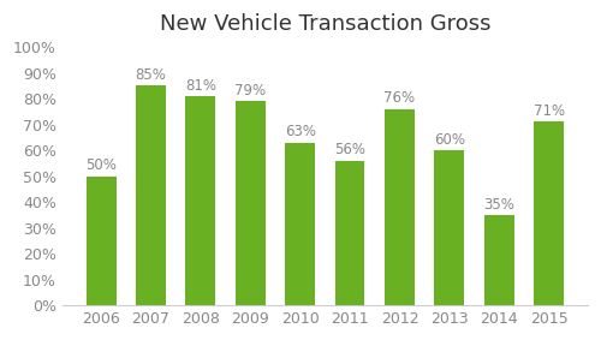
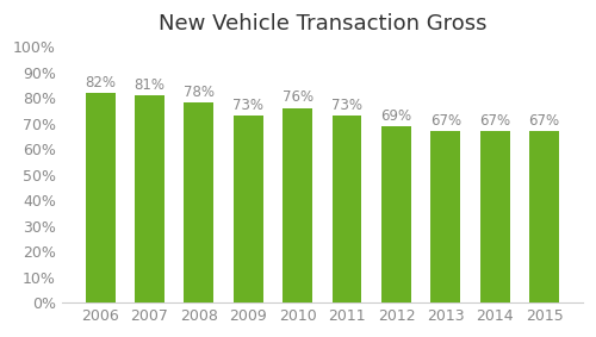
2006: 50% -> 82%
2007: 85% -> 81%
2008: 81% -> 78%
2009: 79% -> 73%
2010: 63% -> 76%
2011: 56% -> 73%
2012: 76% -> 69%
2013: 60% -> 67%
2014: 35% -> 67%
2015: 71% -> 67%
